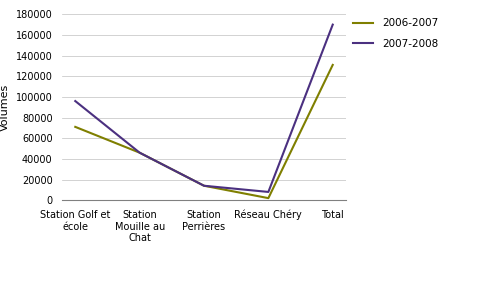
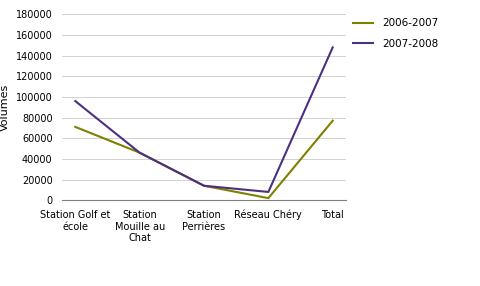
2006-2007/Total: 131000 -> 77000
2007-2008/Total: 170000 -> 148000
